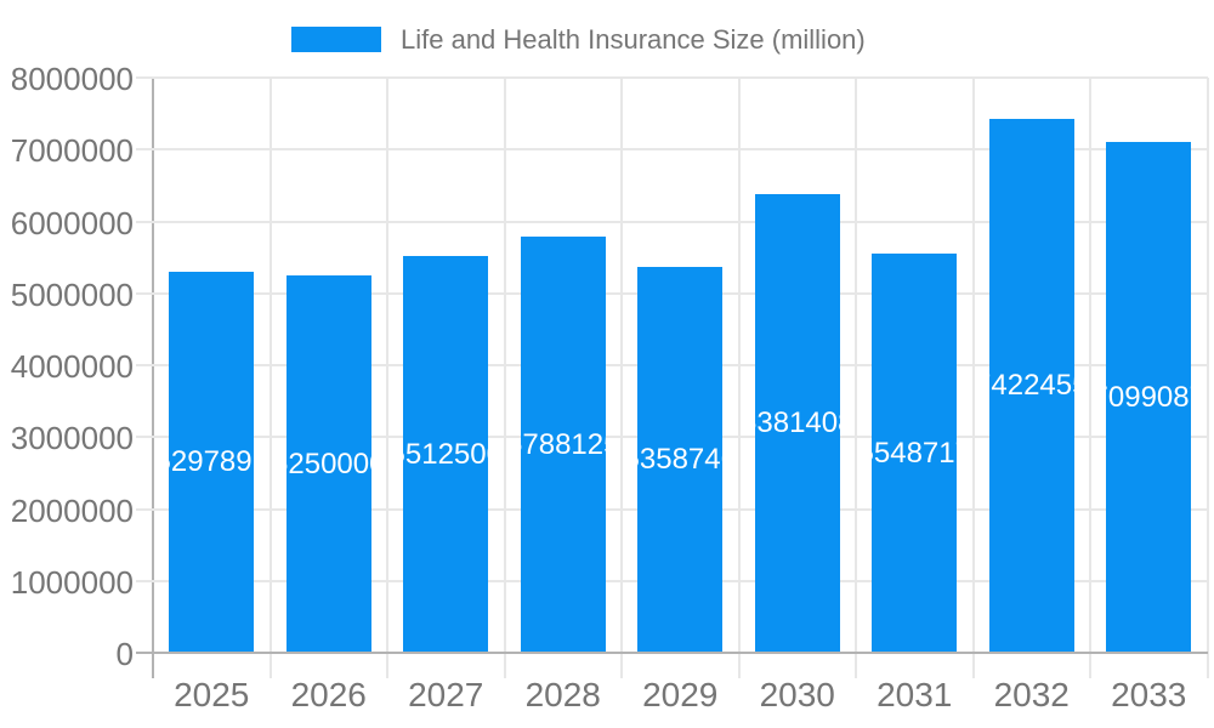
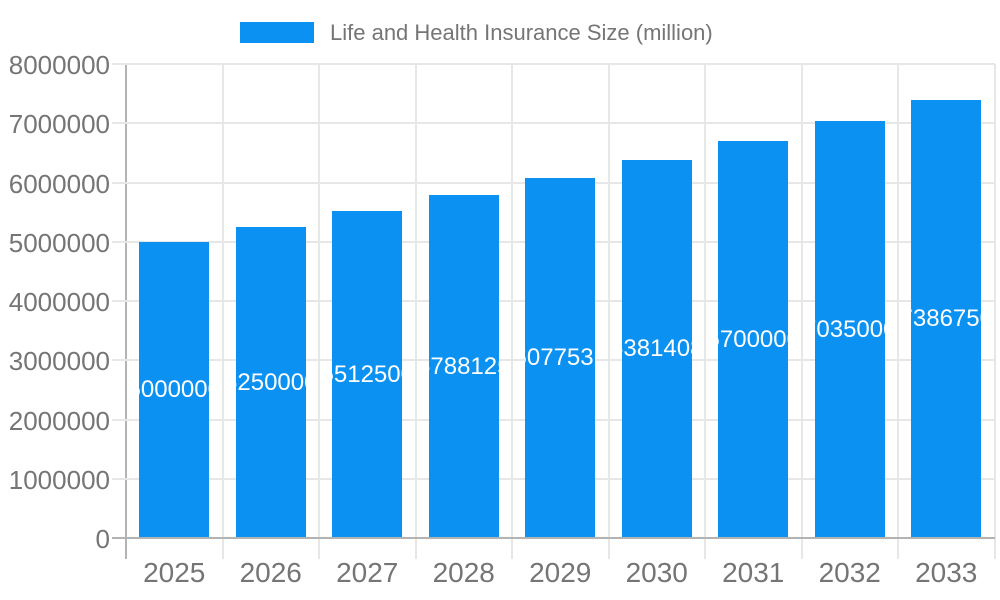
2025: 5297891 -> 5000000
2029: 5358746 -> 6077531
2031: 5548717 -> 6700000
2032: 7422455 -> 7035000
2033: 7099087 -> 7386750
